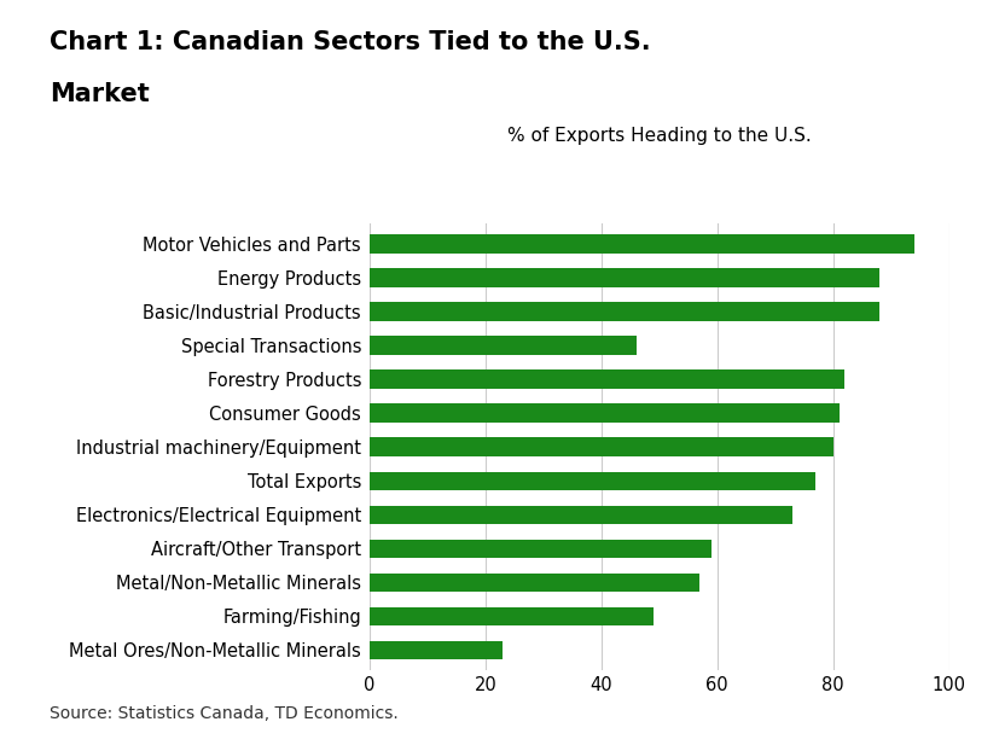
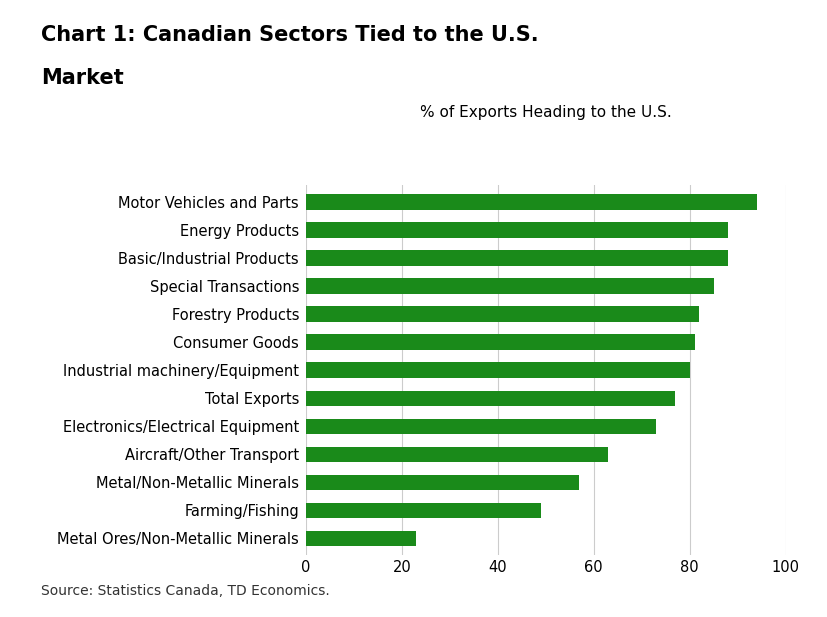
Special Transactions: 46 -> 85
Aircraft/Other Transport: 59 -> 63
